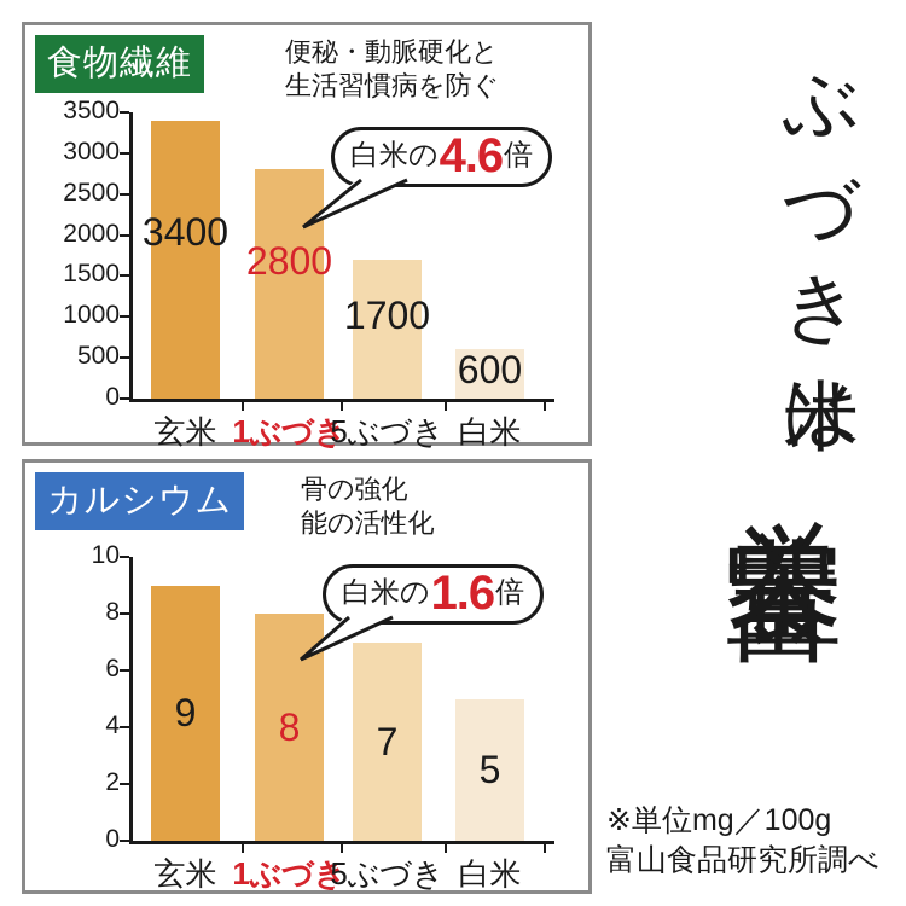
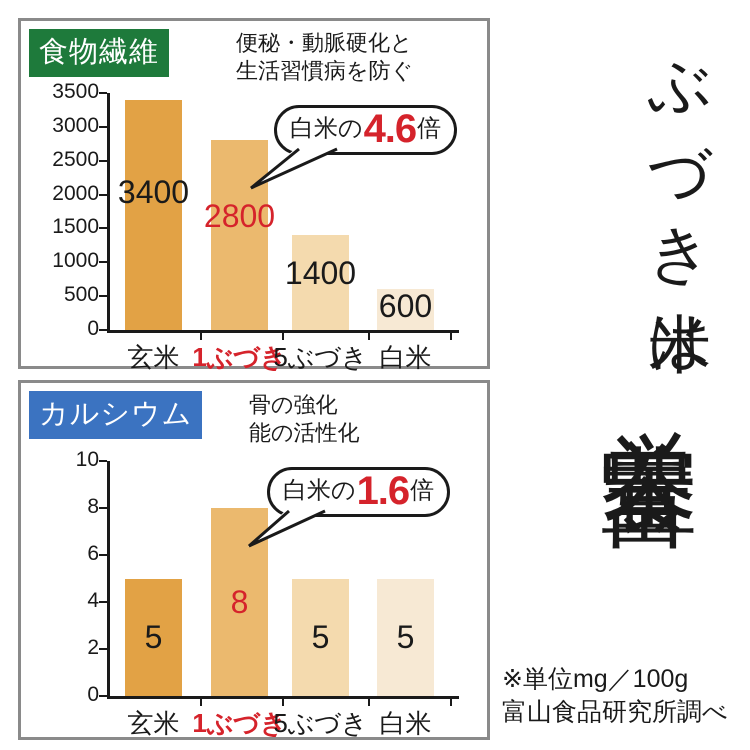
食物繊維/5ぶづき: 1700 -> 1400
カルシウム/玄米: 9 -> 5
カルシウム/5ぶづき: 7 -> 5
